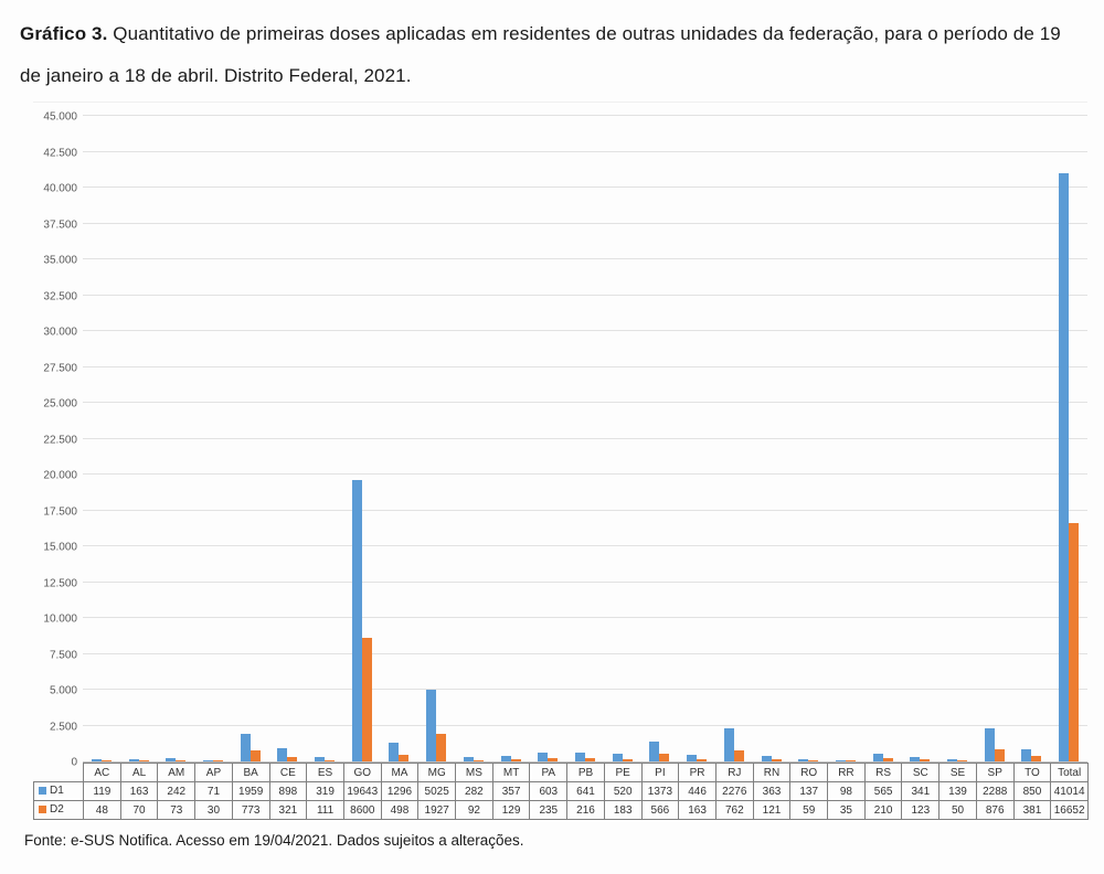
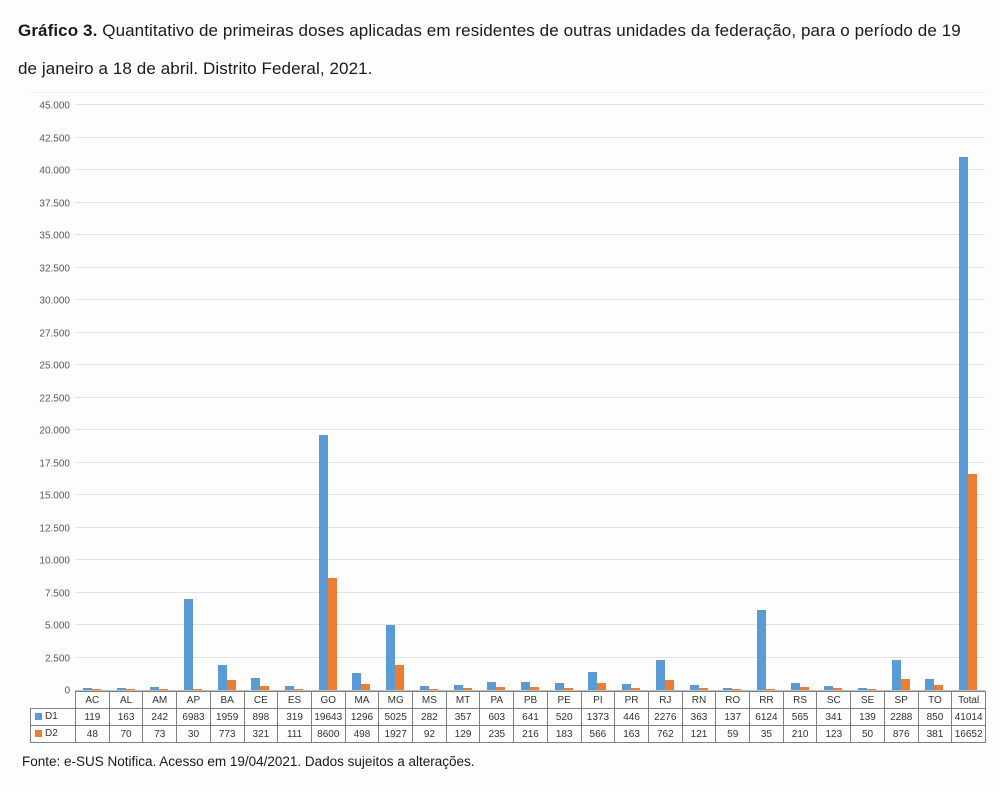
D1/AP: 71 -> 6983
D1/RR: 98 -> 6124
